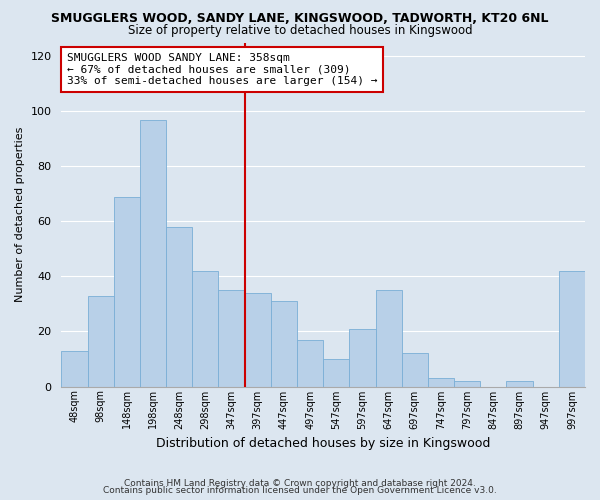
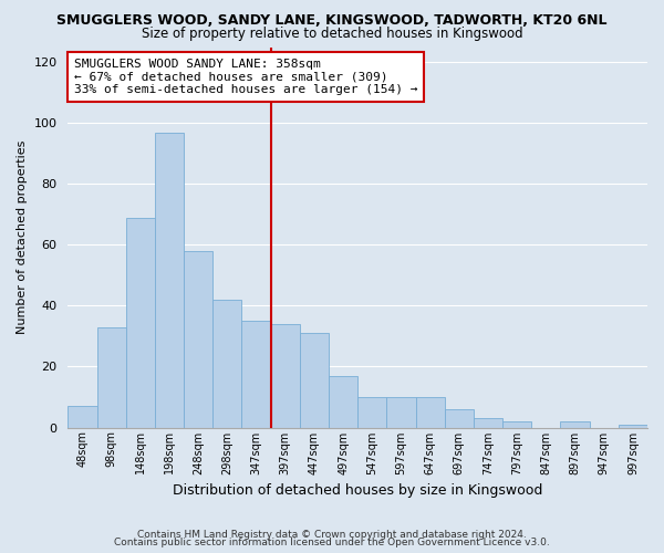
48sqm: 13 -> 7
597sqm: 21 -> 10
647sqm: 35 -> 10
697sqm: 12 -> 6
997sqm: 42 -> 1
